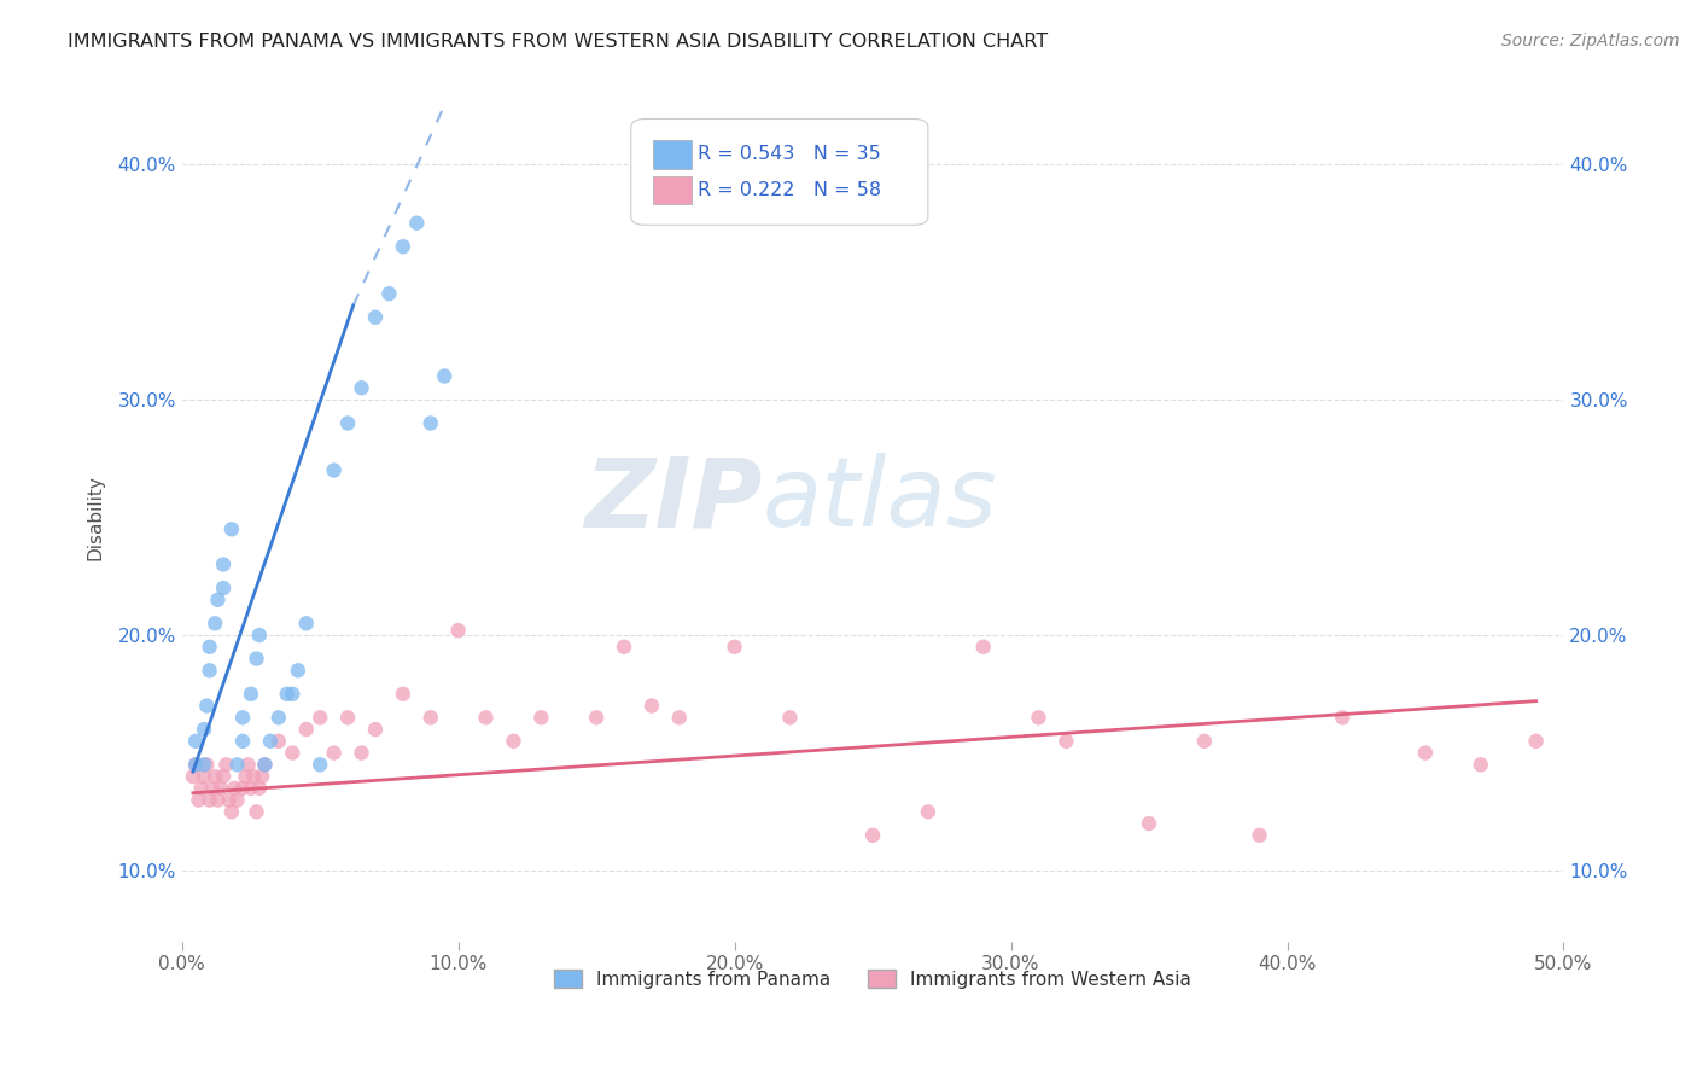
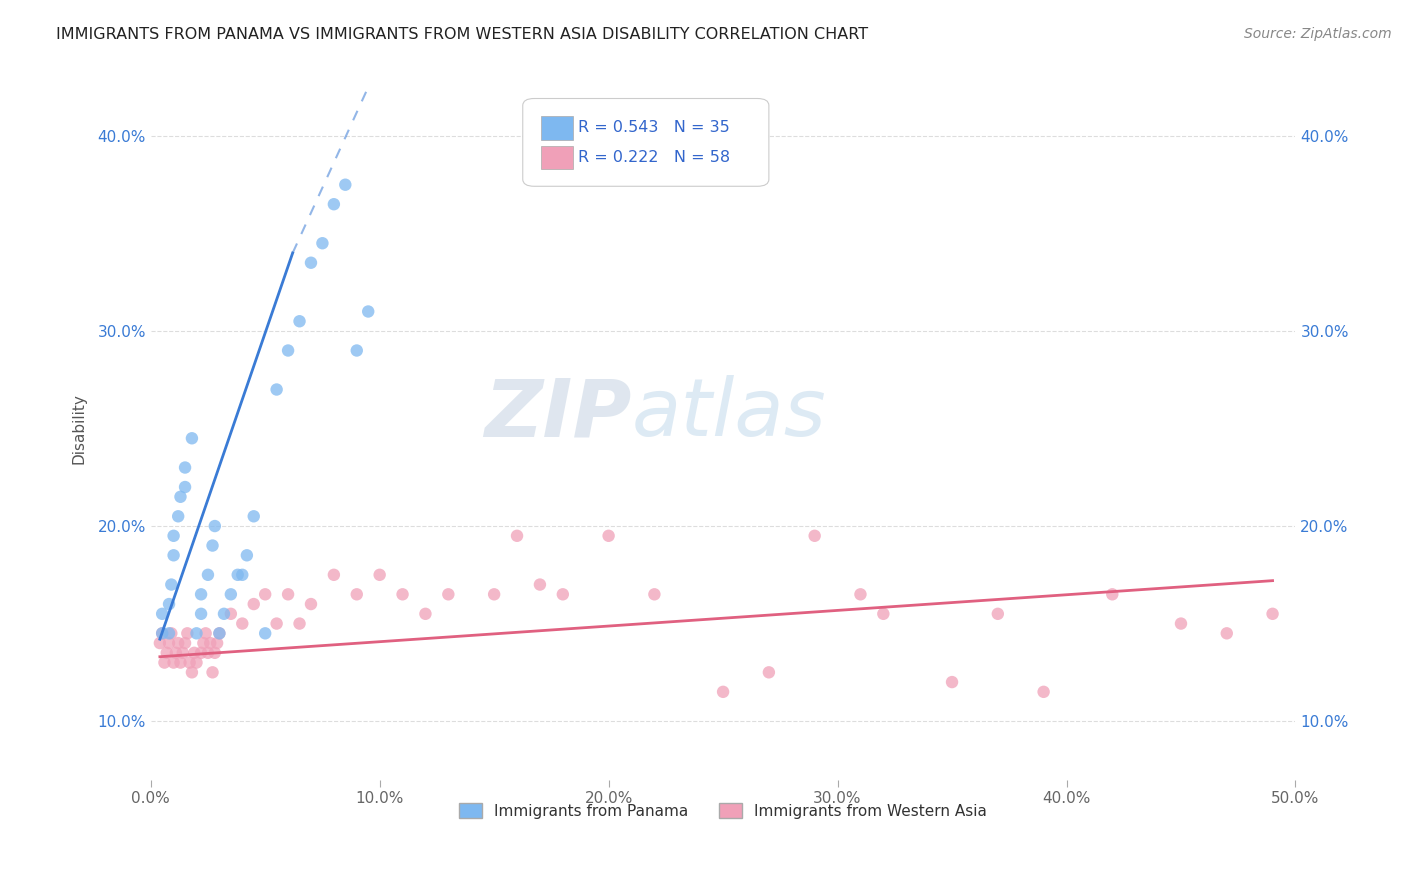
Immigrants from Western Asia/10.0%: 20.2% -> 17.5%
